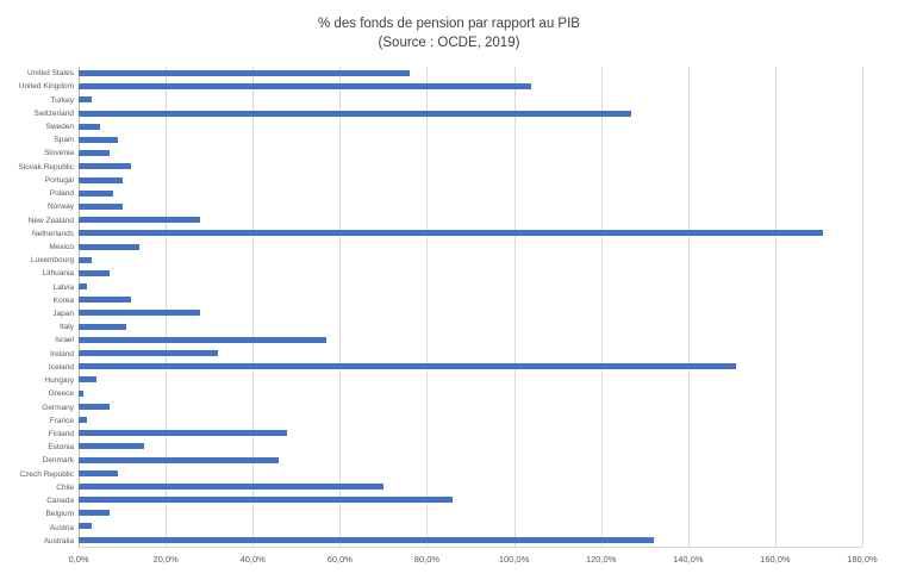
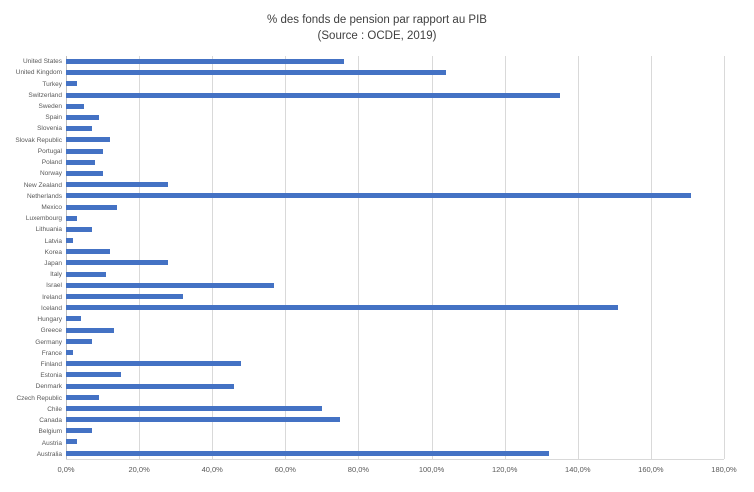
Switzerland: 127% -> 135%
Greece: 1% -> 13%
Canada: 86% -> 75%
